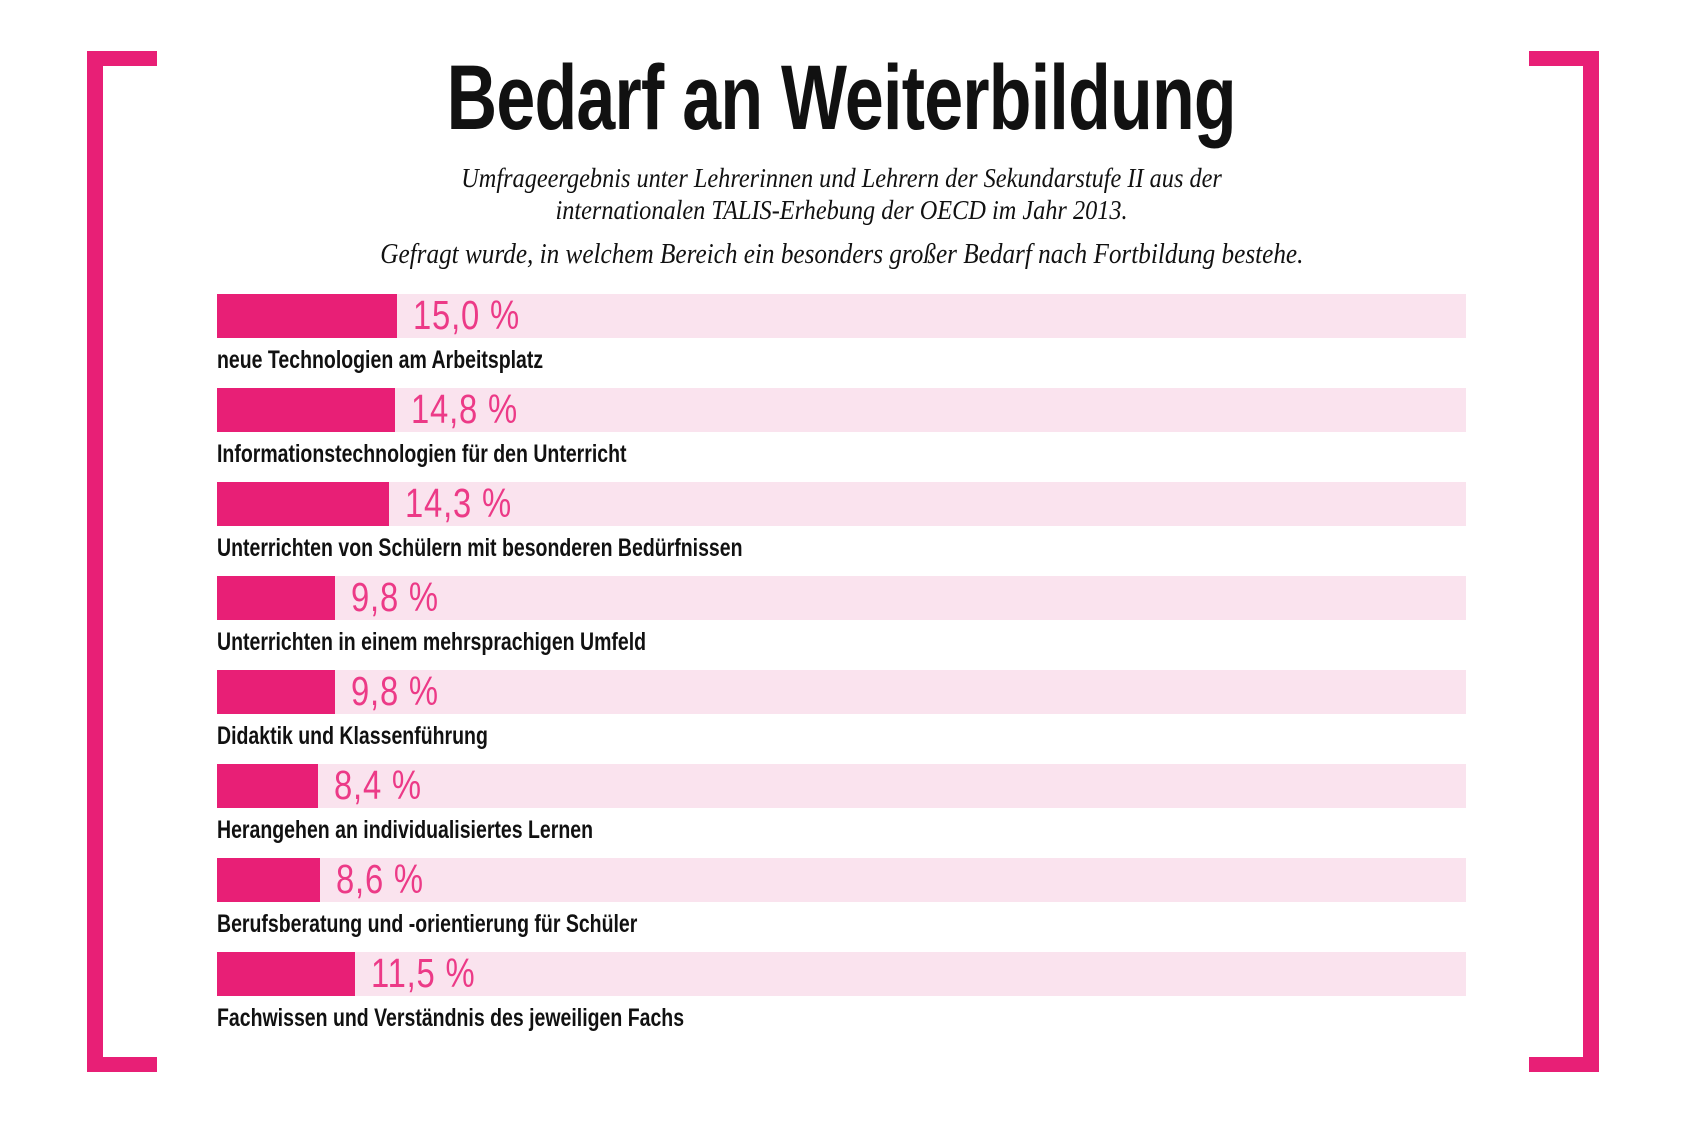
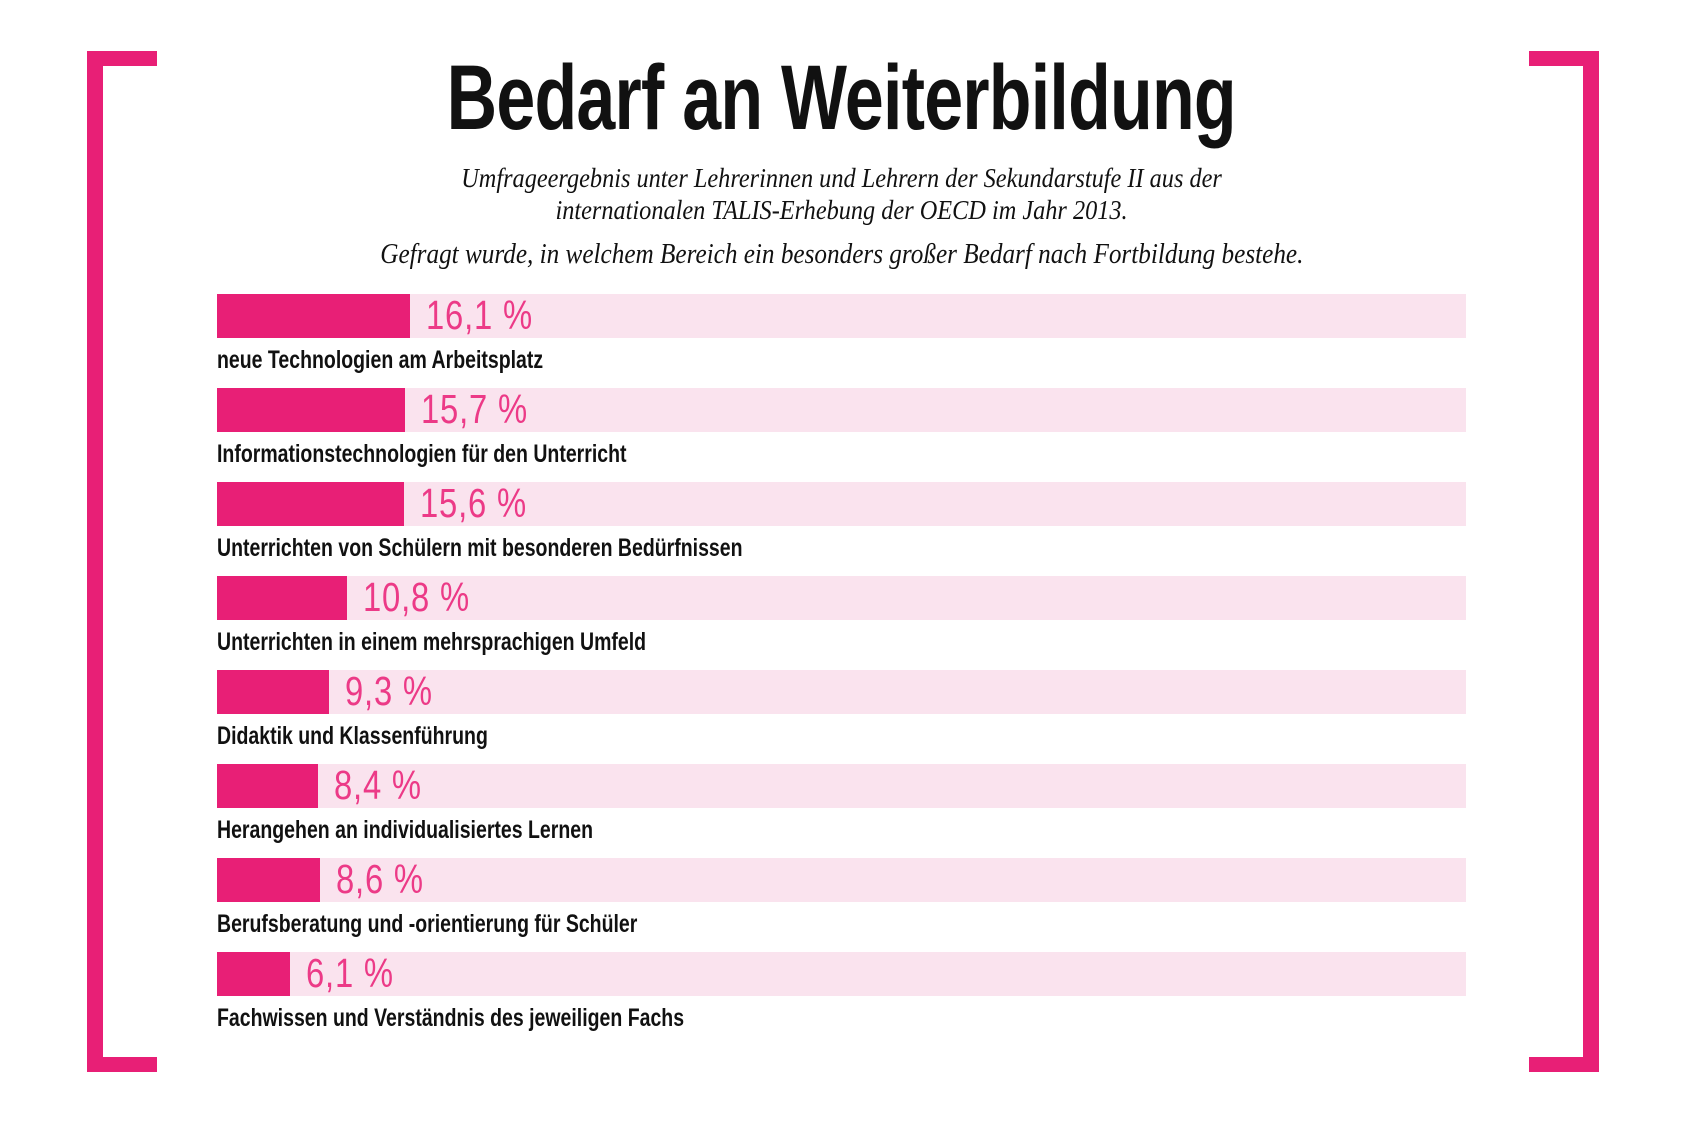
neue Technologien am Arbeitsplatz: 15,0 -> 16,1
Informationstechnologien für den Unterricht: 14,8 -> 15,7
Unterrichten von Schülern mit besonderen Bedürfnissen: 14,3 -> 15,6
Unterrichten in einem mehrsprachigen Umfeld: 9,8 -> 10,8
Didaktik und Klassenführung: 9,8 -> 9,3
Fachwissen und Verständnis des jeweiligen Fachs: 11,5 -> 6,1
